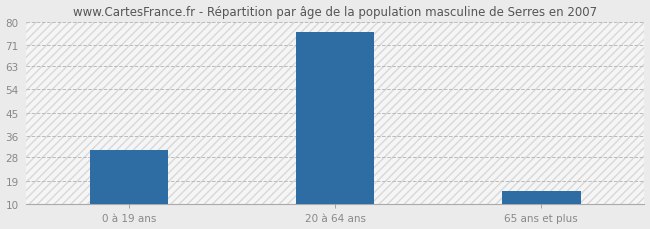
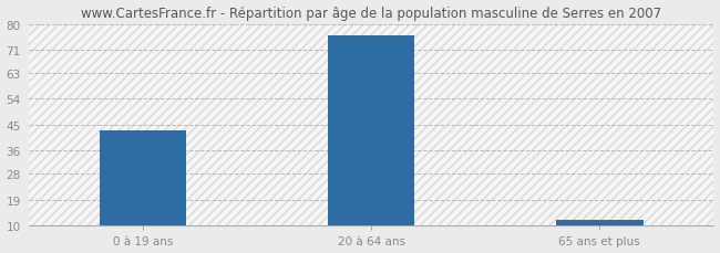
0 à 19 ans: 31 -> 43
65 ans et plus: 15 -> 12
